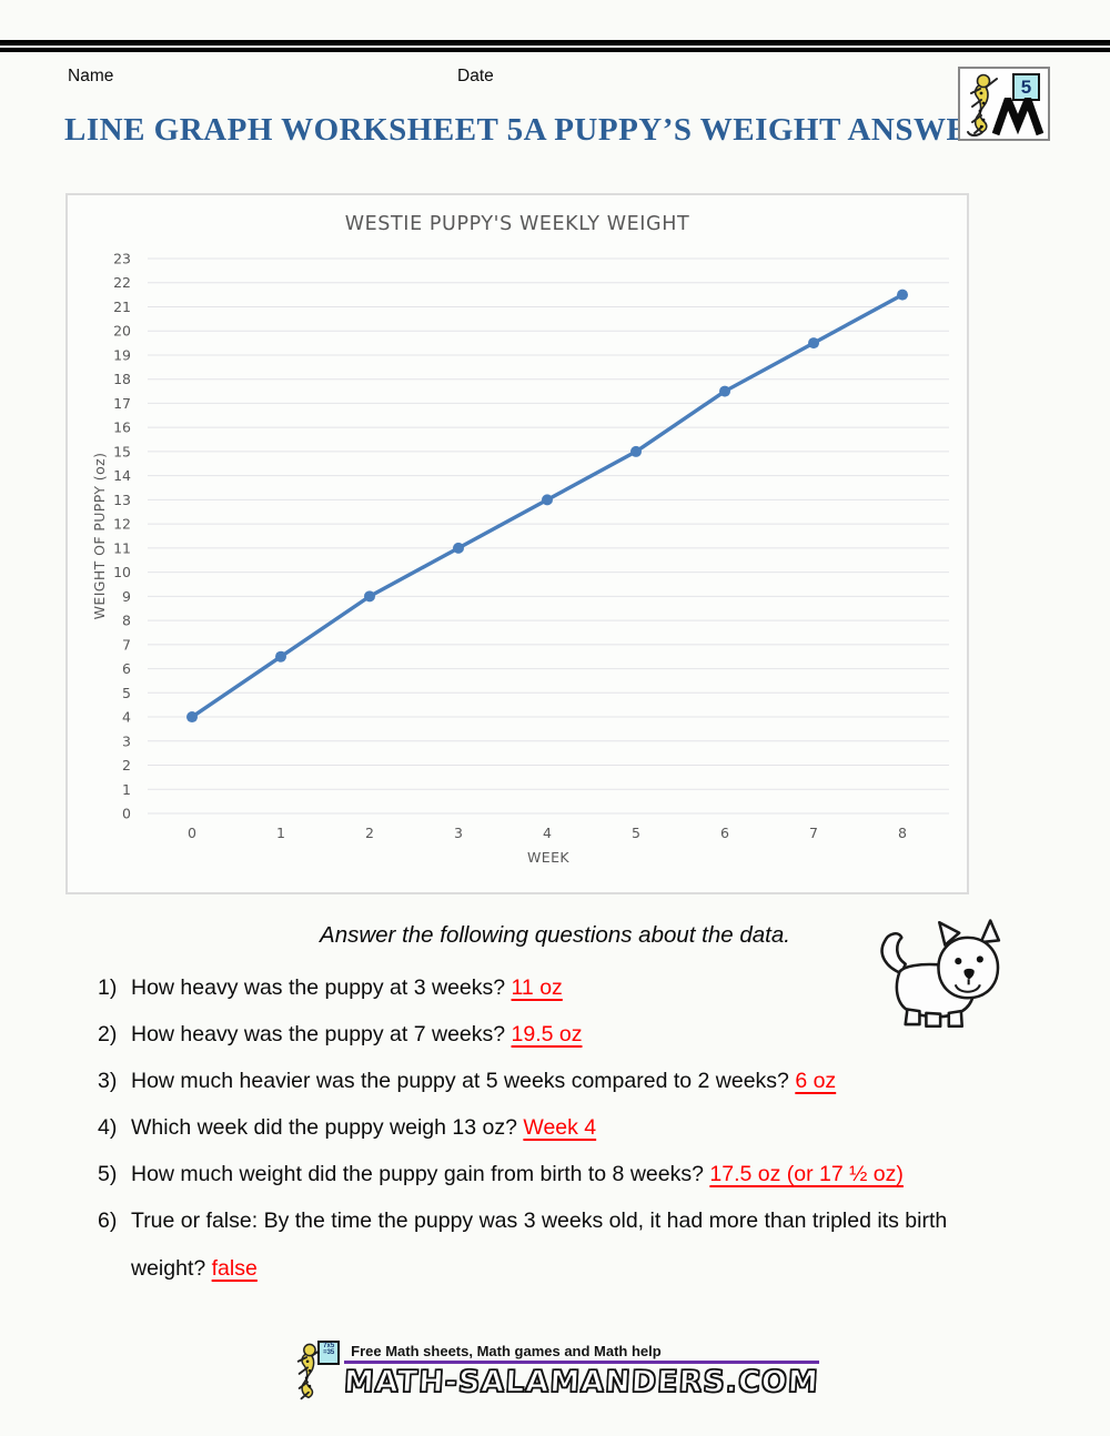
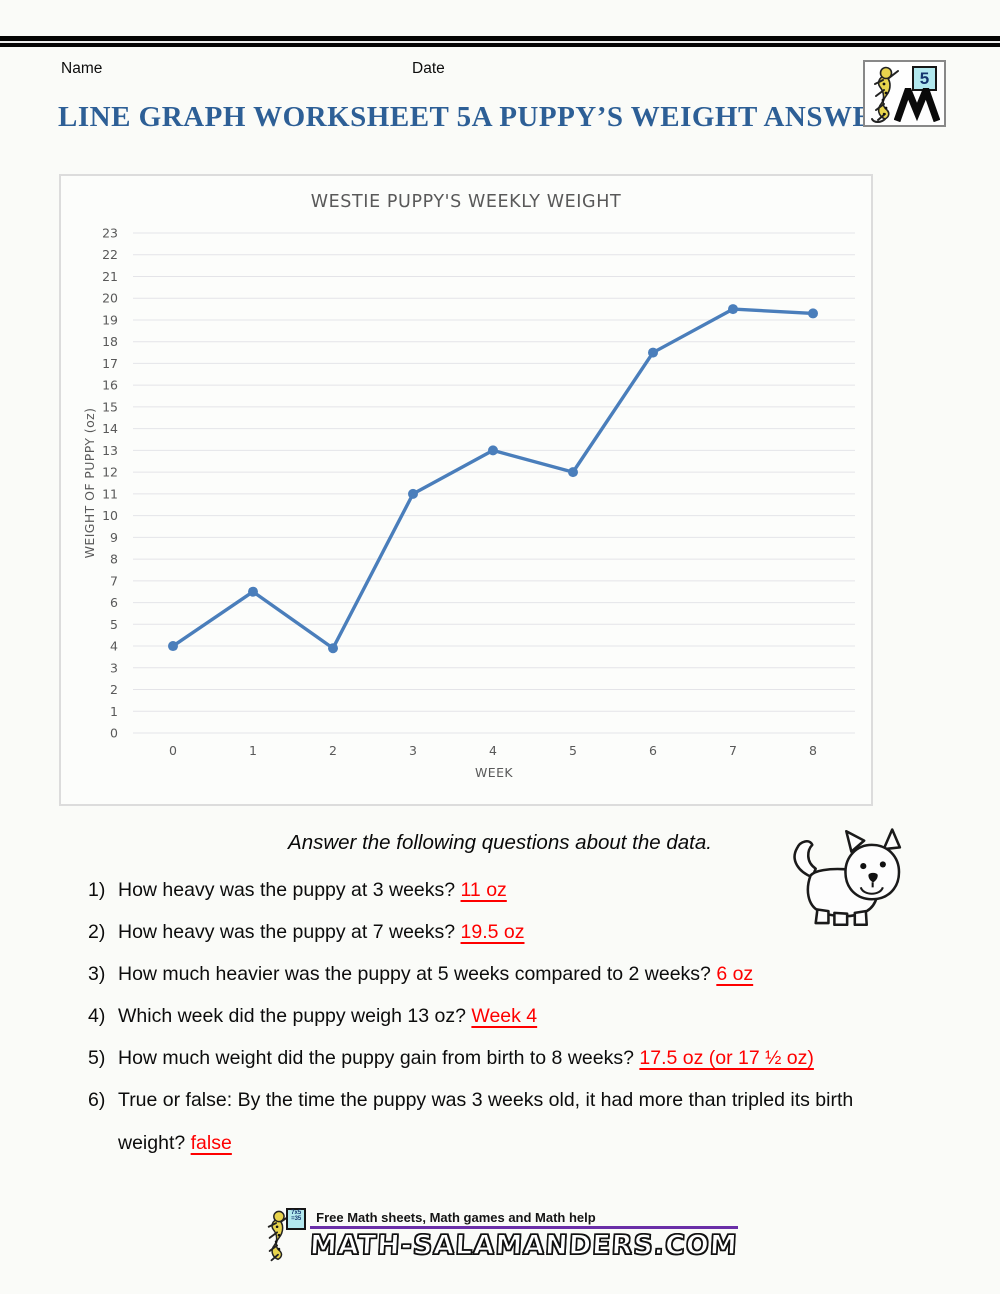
2: 9.0 -> 3.9
5: 15.0 -> 12.0
8: 21.5 -> 19.3
